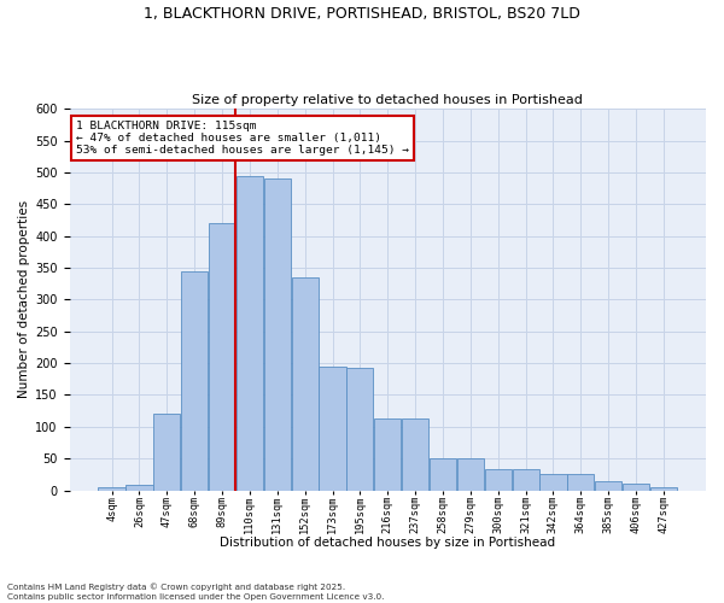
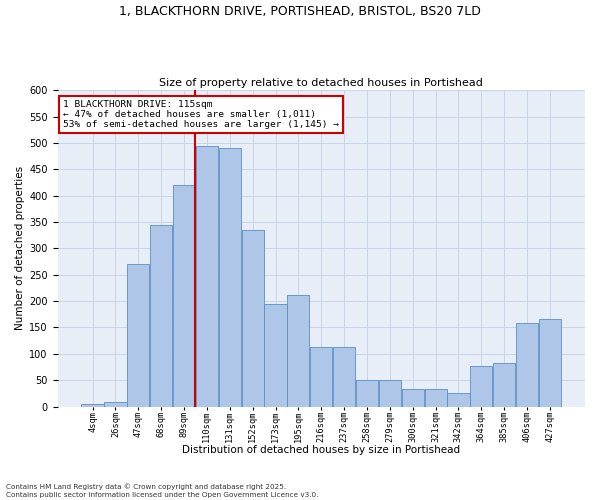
47sqm: 120 -> 270
195sqm: 193 -> 212
364sqm: 25 -> 76
385sqm: 15 -> 82
406sqm: 10 -> 158
427sqm: 5 -> 166
